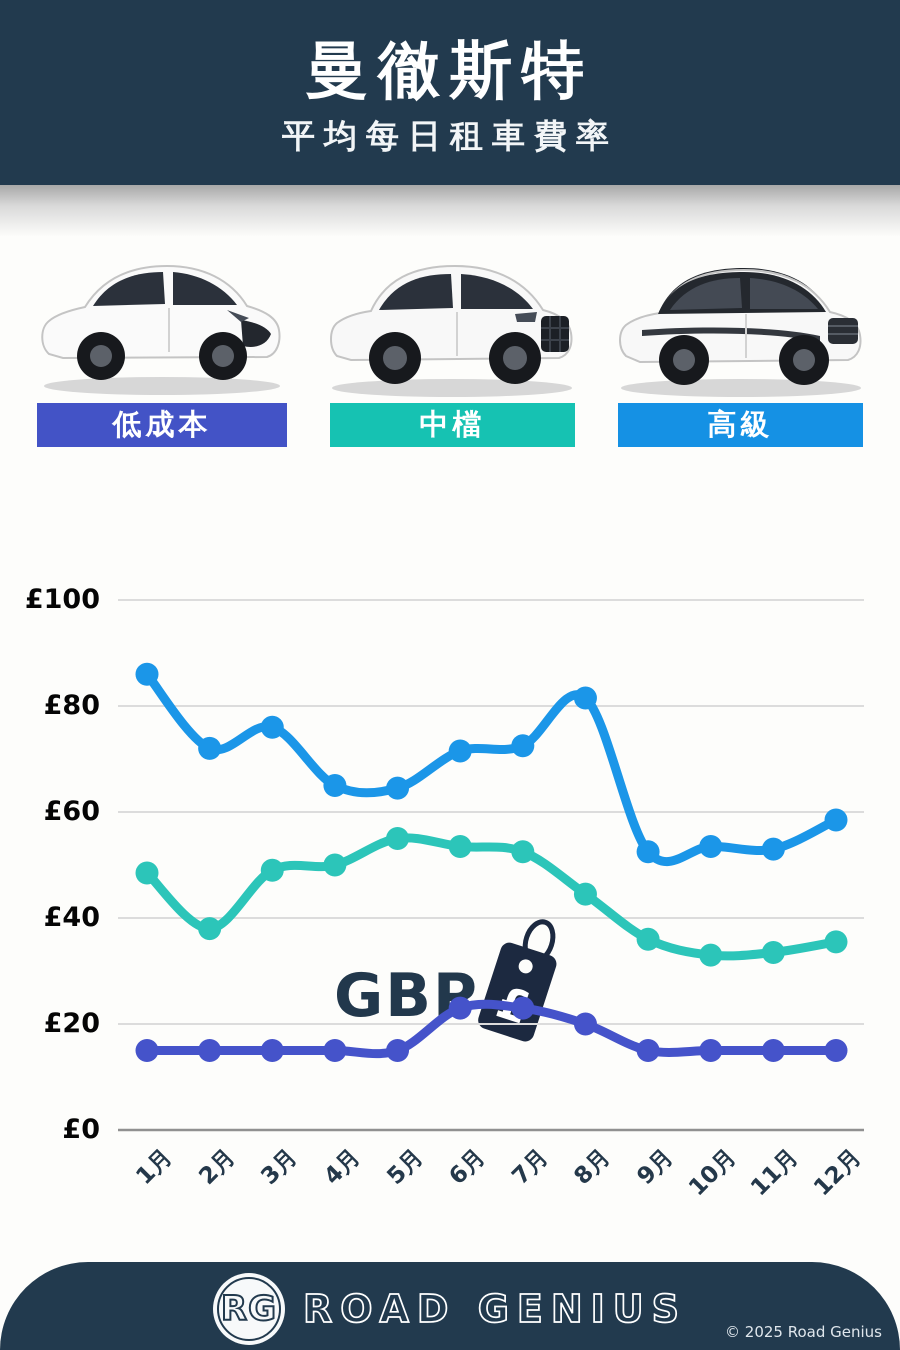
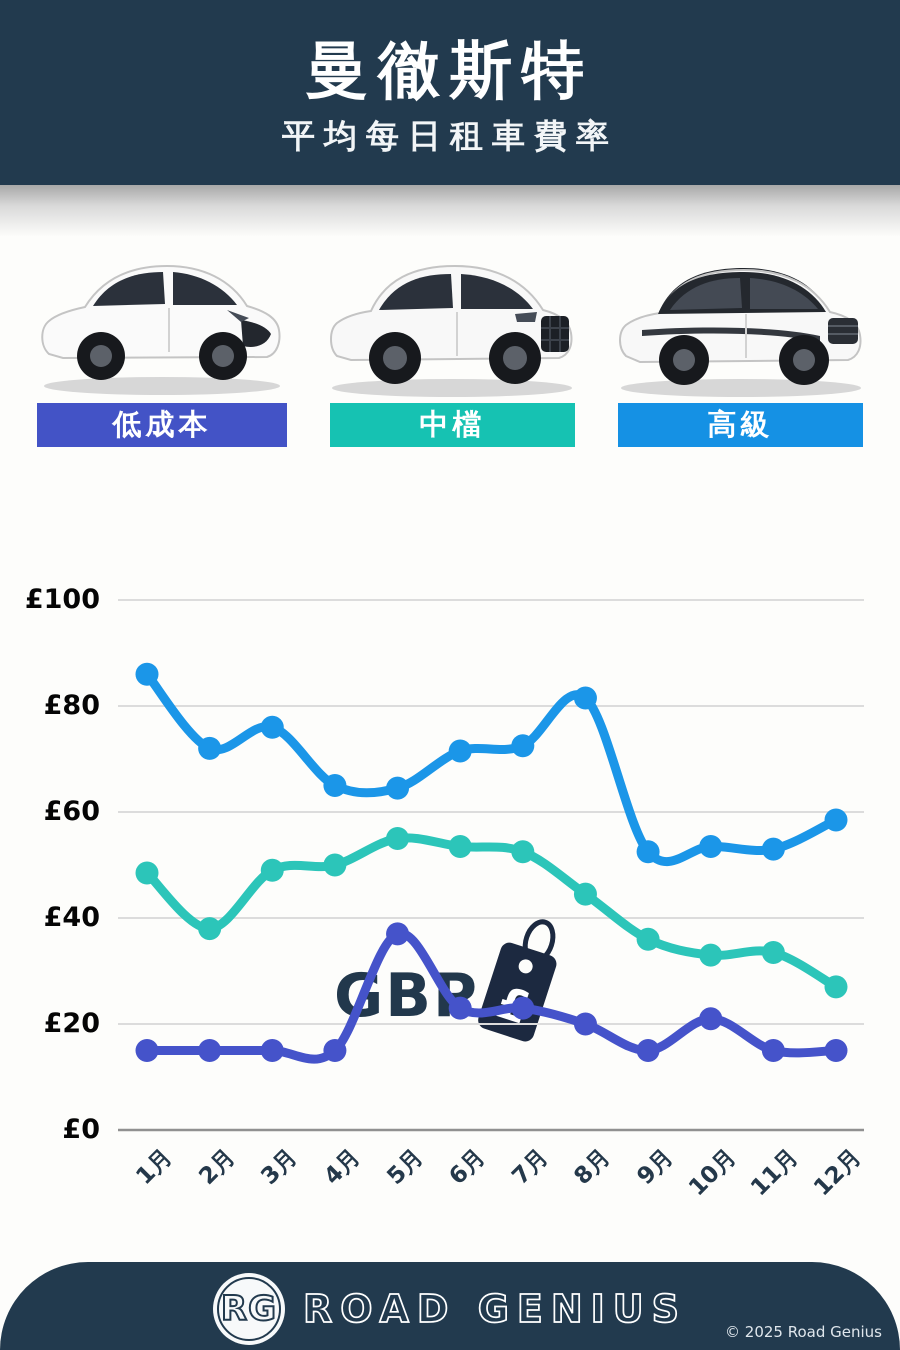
低成本/5月: £15 -> £37
低成本/10月: £15 -> £21
中檔/12月: £36 -> £27
